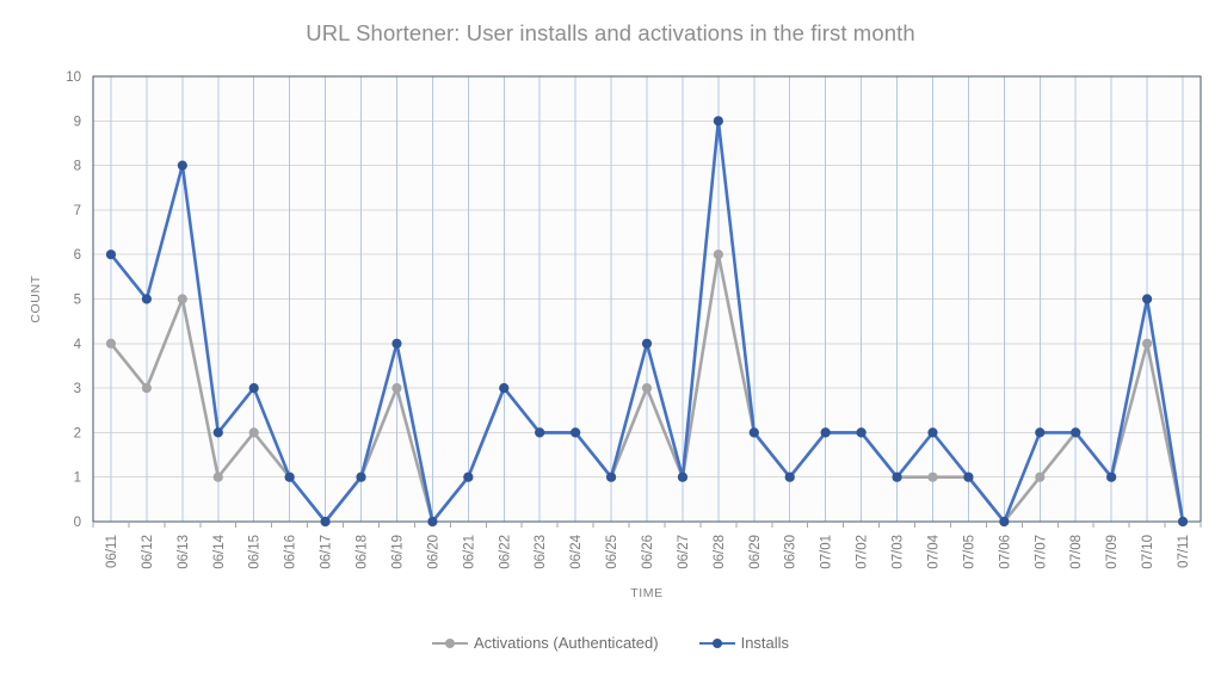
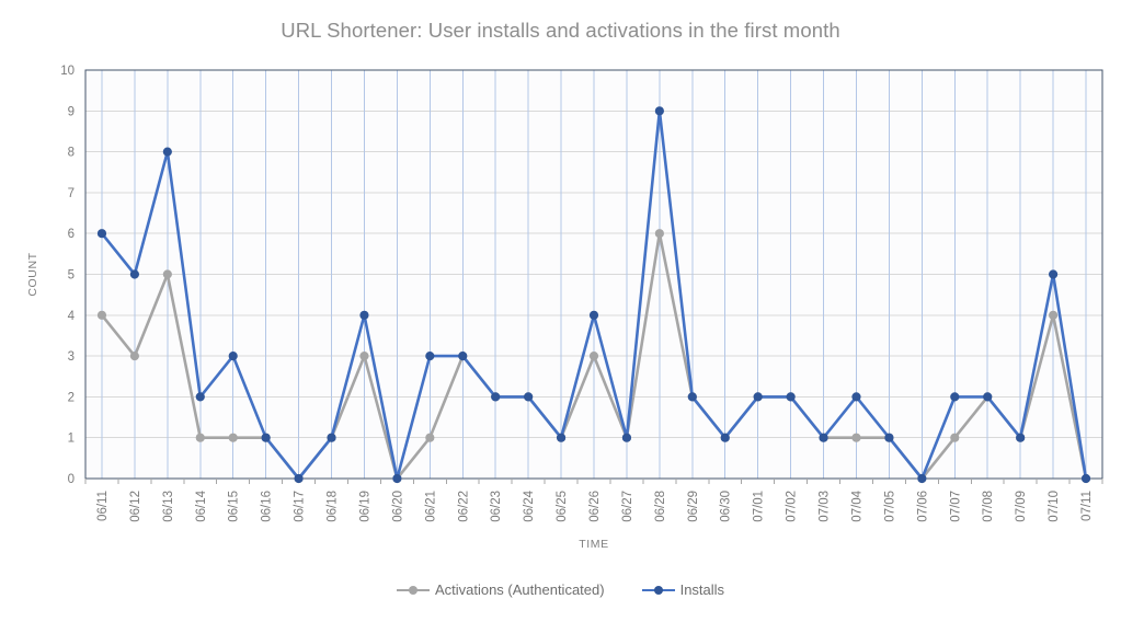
Activations (Authenticated)/06/15: 2 -> 1
Installs/06/21: 1 -> 3
